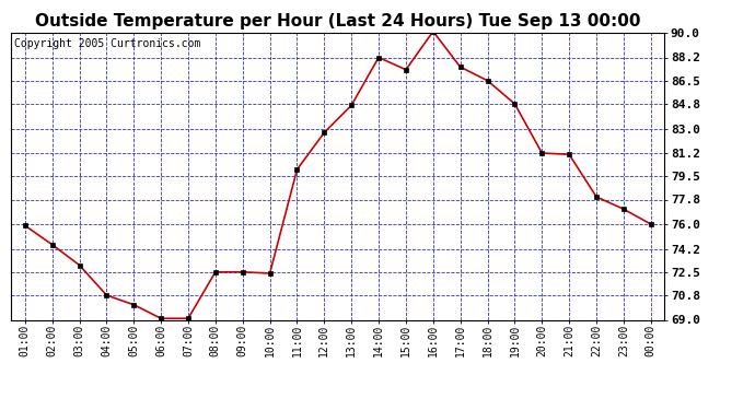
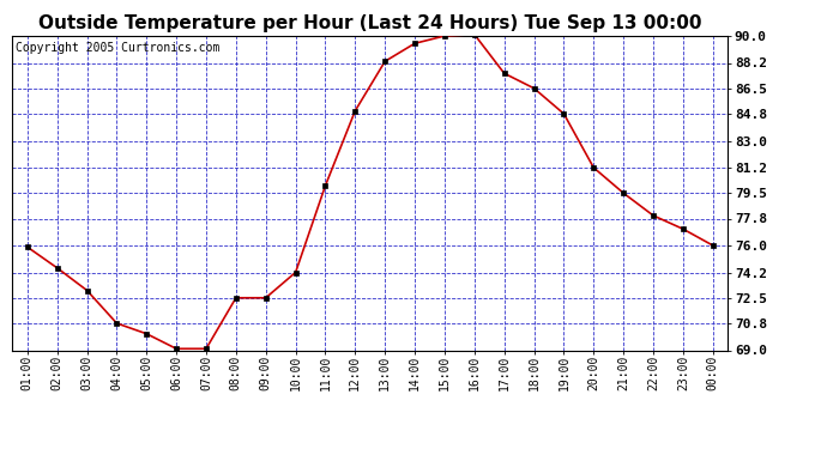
10:00: 72.4 -> 74.2
12:00: 82.7 -> 85.0
13:00: 84.7 -> 88.3
14:00: 88.2 -> 89.5
15:00: 87.3 -> 90.0
21:00: 81.1 -> 79.5
